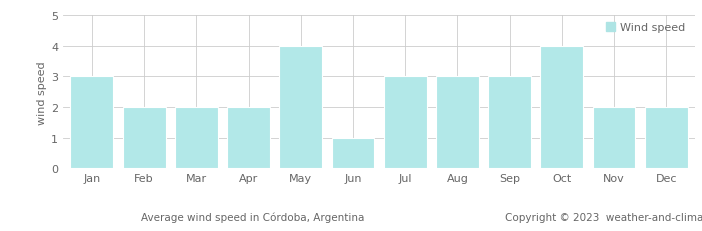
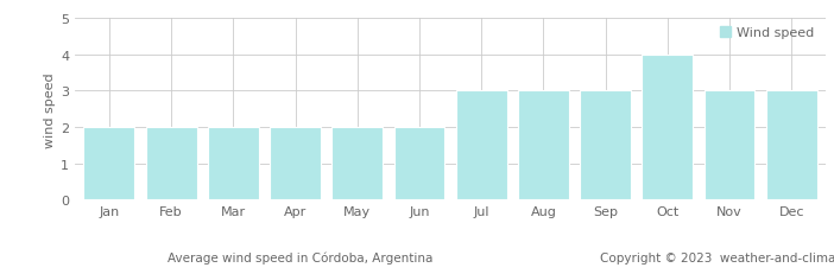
Jan: 3 -> 2
May: 4 -> 2
Jun: 1 -> 2
Nov: 2 -> 3
Dec: 2 -> 3
